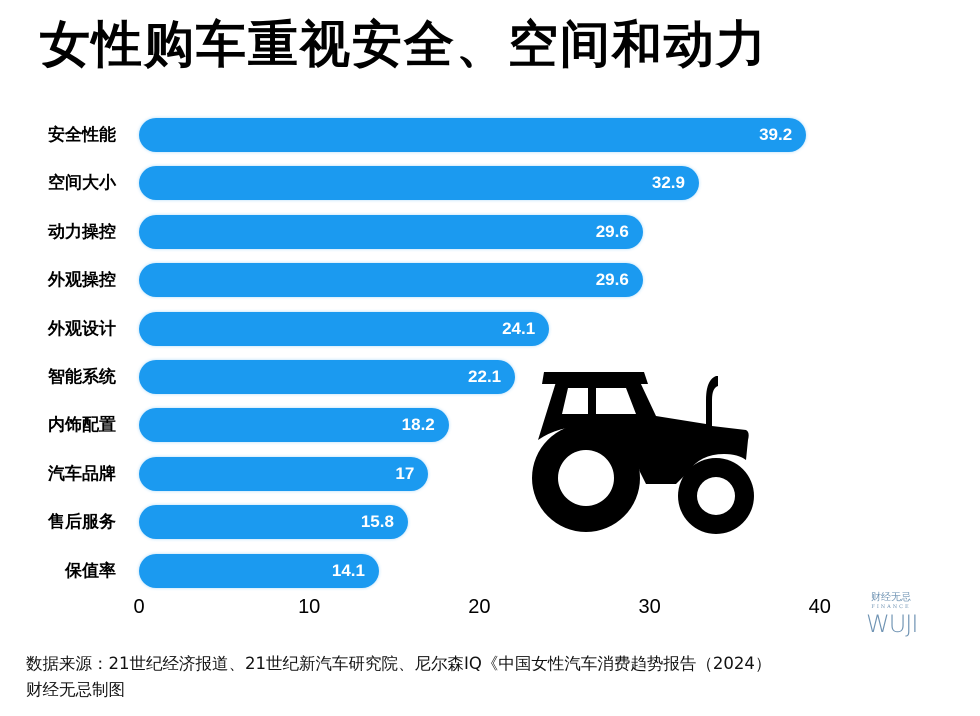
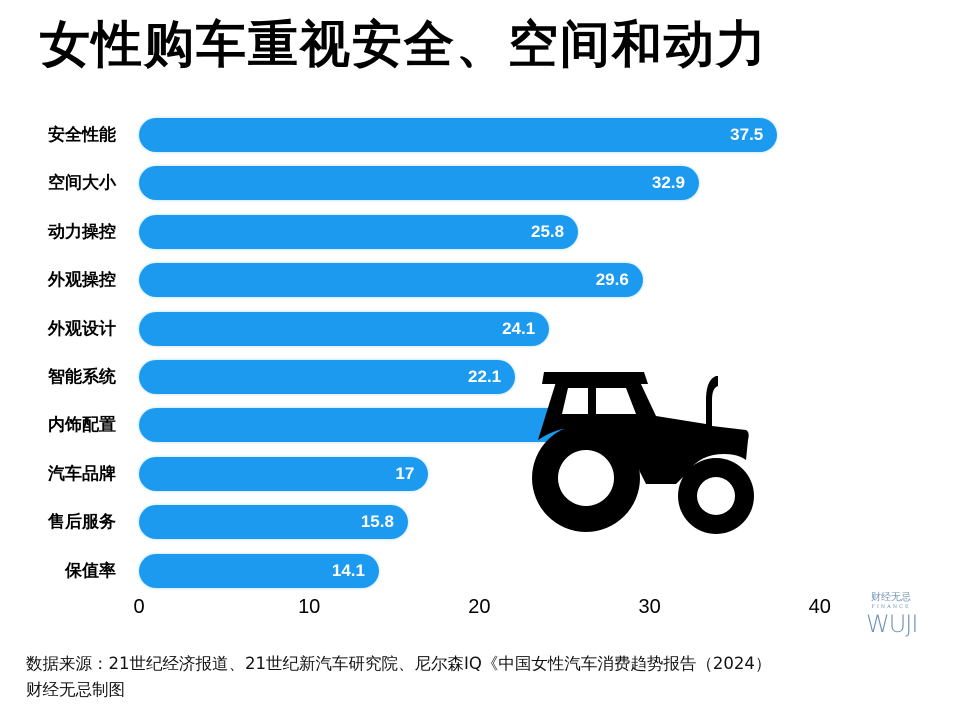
安全性能: 39.2 -> 37.5
动力操控: 29.6 -> 25.8
内饰配置: 18.2 -> 28.8
